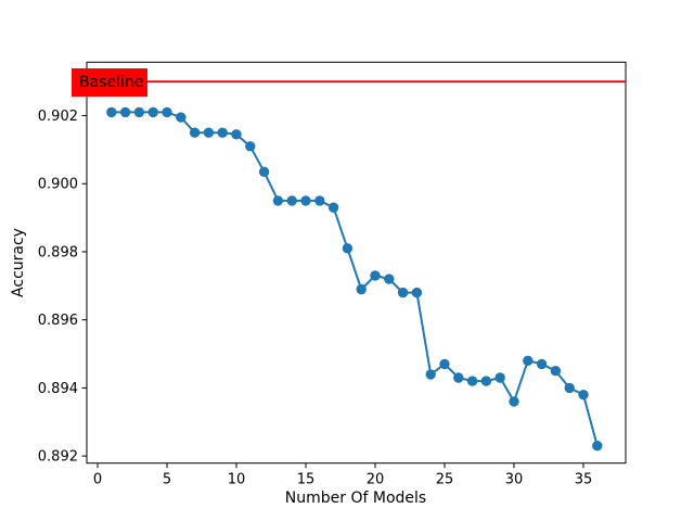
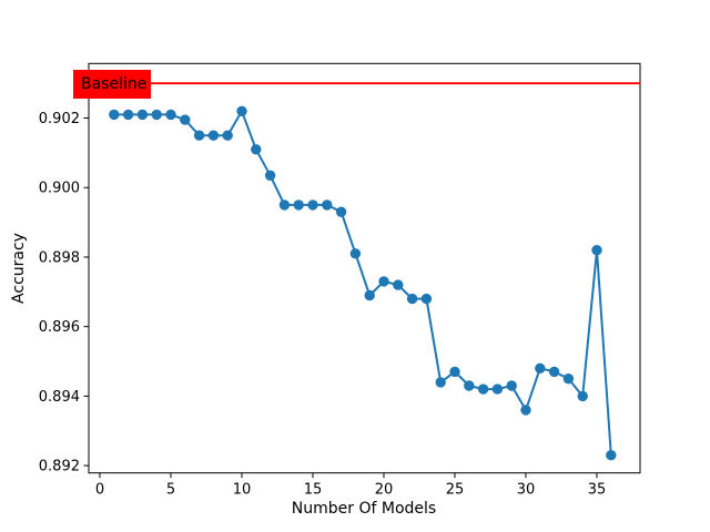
10: 0.9014 -> 0.9022
35: 0.8938 -> 0.8982
